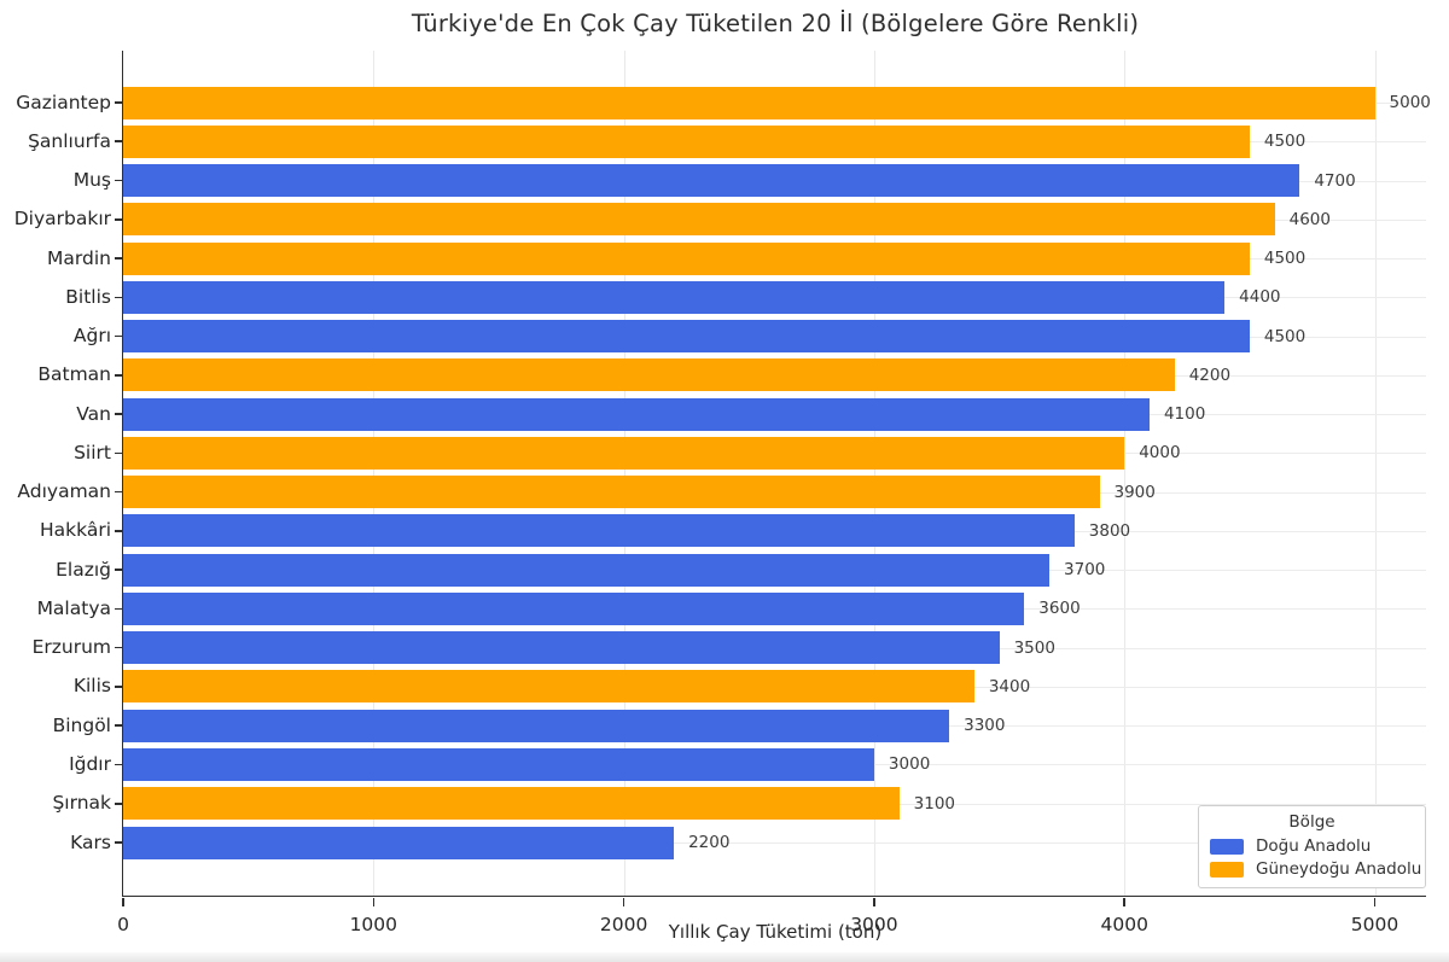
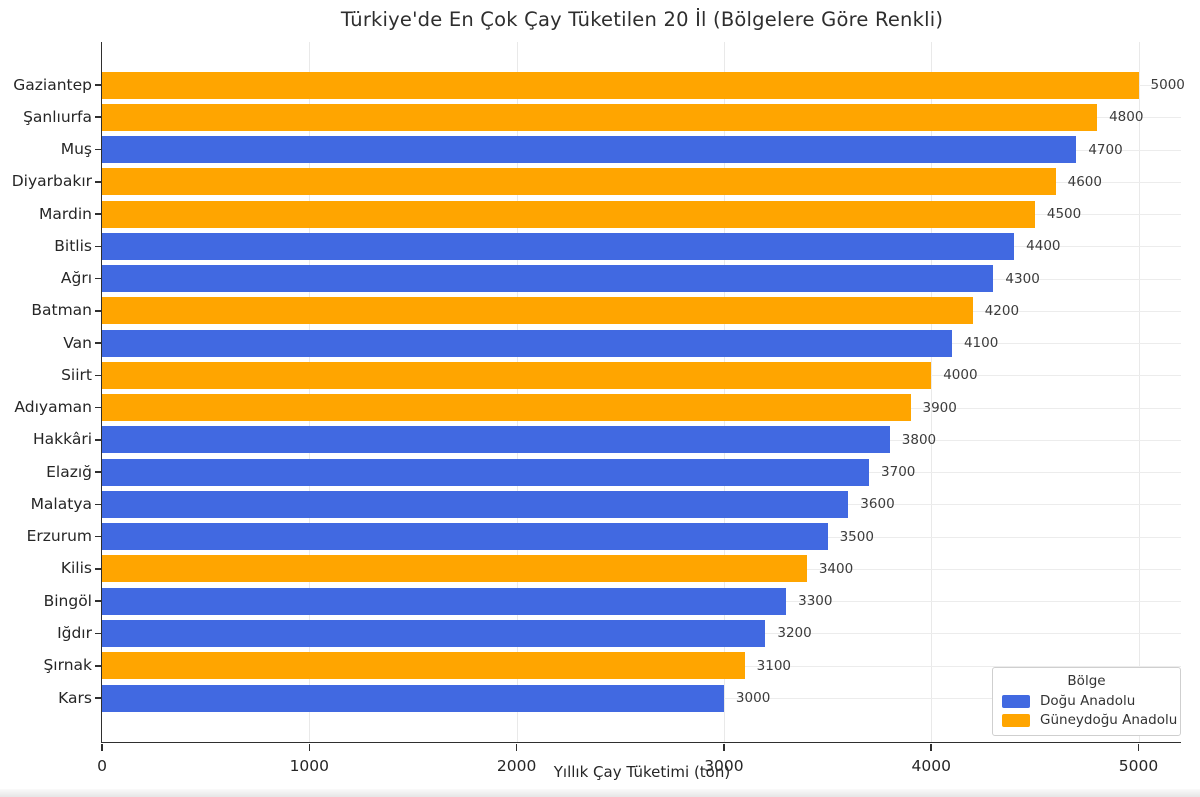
Şanlıurfa: 4500 -> 4800
Ağrı: 4500 -> 4300
Iğdır: 3000 -> 3200
Kars: 2200 -> 3000
